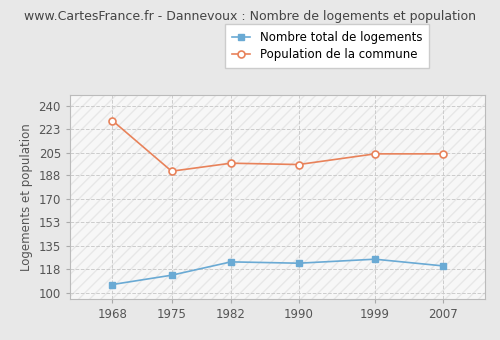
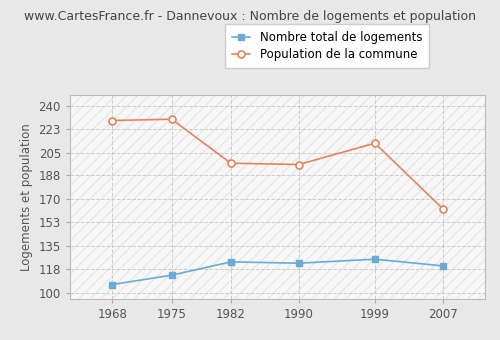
Population de la commune/1975: 191 -> 230
Population de la commune/1999: 204 -> 212
Population de la commune/2007: 204 -> 163
